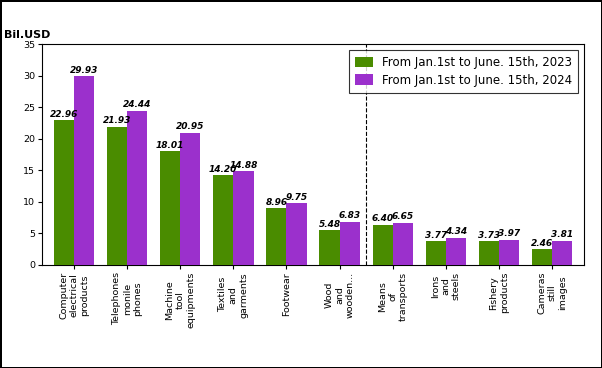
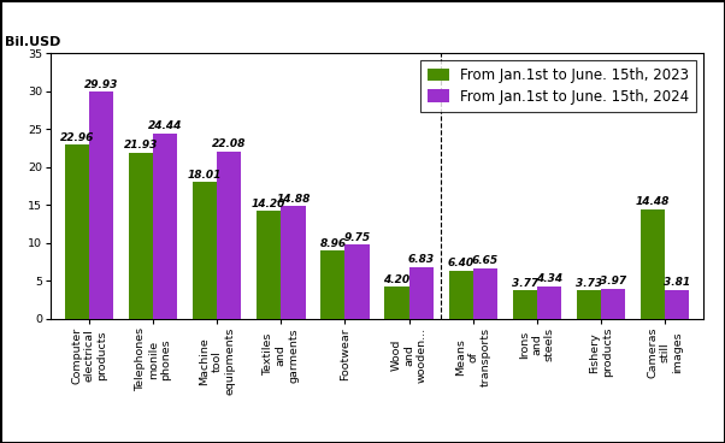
From Jan.1st to June. 15th, 2024/Machine tool equipments: 20.95 -> 22.08
From Jan.1st to June. 15th, 2023/Wood and wooden...: 5.48 -> 4.20
From Jan.1st to June. 15th, 2023/Cameras still images: 2.46 -> 14.48
